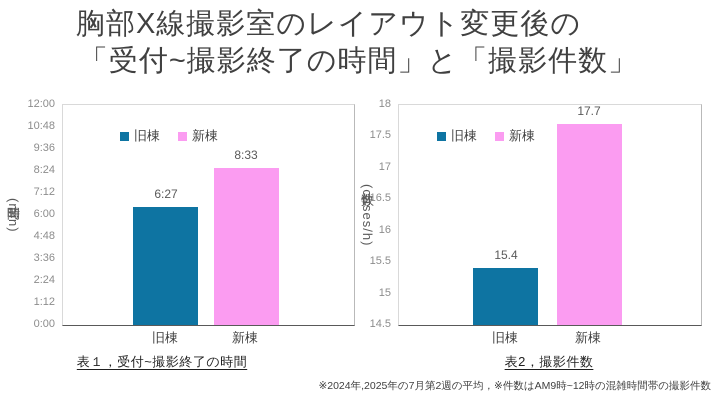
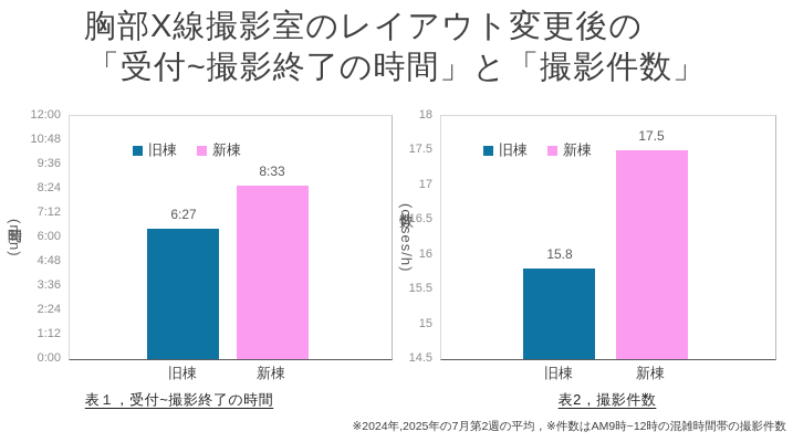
表2，撮影件数/旧棟: 15.4 -> 15.8
表2，撮影件数/新棟: 17.7 -> 17.5
